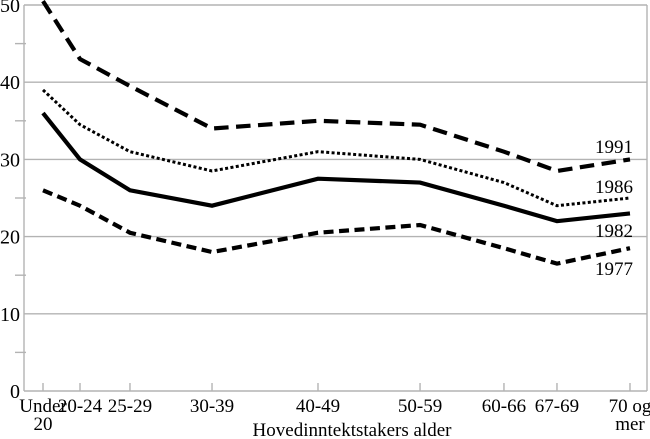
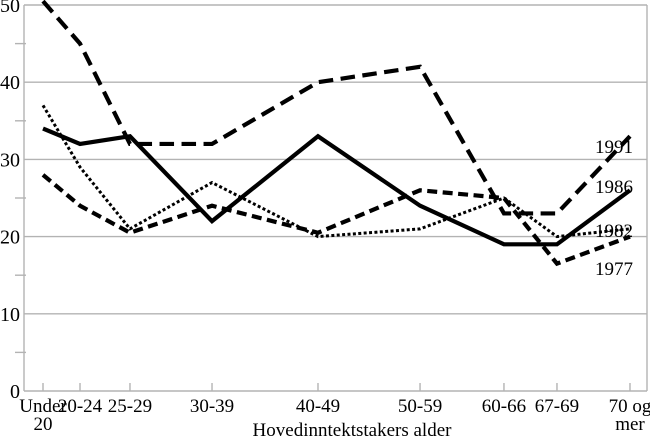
1986/Under 20: 39 -> 37
1982/Under 20: 36 -> 34
1977/Under 20: 26 -> 28
1991/20-24: 43 -> 45
1986/20-24: 34 -> 29
1982/20-24: 30 -> 32
1991/25-29: 40 -> 32
1986/25-29: 31 -> 21
1982/25-29: 26 -> 33
1991/30-39: 34 -> 32
1986/30-39: 28 -> 27
1982/30-39: 24 -> 22
1977/30-39: 18 -> 24
1991/40-49: 35 -> 40
1986/40-49: 31 -> 20
1982/40-49: 28 -> 33
1991/50-59: 34 -> 42
1986/50-59: 30 -> 21
1982/50-59: 27 -> 24
1977/50-59: 22 -> 26
1991/60-66: 31 -> 23
1986/60-66: 27 -> 25
1982/60-66: 24 -> 19
1977/60-66: 18 -> 25
1991/67-69: 28 -> 23
1986/67-69: 24 -> 20
1982/67-69: 22 -> 19
1991/70 og mer: 30 -> 33
1986/70 og mer: 25 -> 21
1982/70 og mer: 23 -> 26
1977/70 og mer: 18 -> 20
